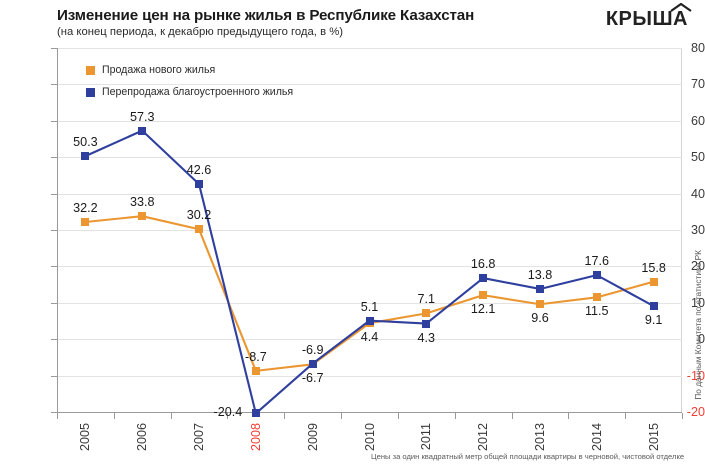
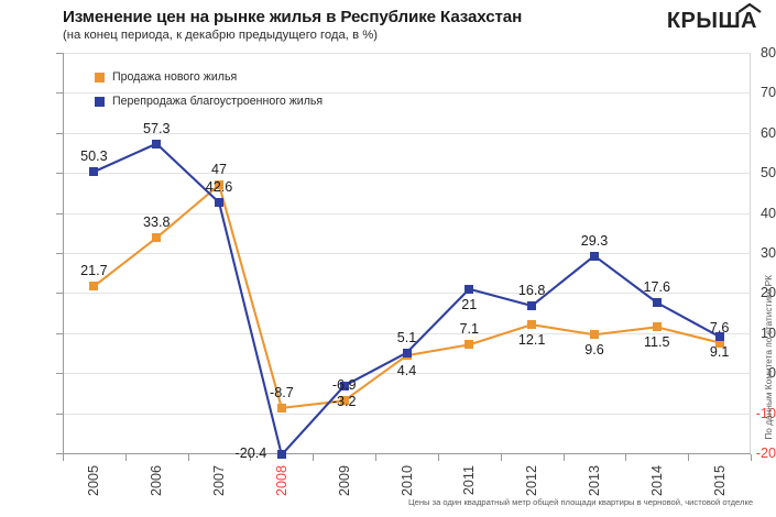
Продажа нового жилья/2005: 32.2 -> 21.7
Продажа нового жилья/2007: 30.2 -> 47
Перепродажа благоустроенного жилья/2009: -6.7 -> -3.2
Перепродажа благоустроенного жилья/2011: 4.3 -> 21
Перепродажа благоустроенного жилья/2013: 13.8 -> 29.3
Продажа нового жилья/2015: 15.8 -> 7.6
